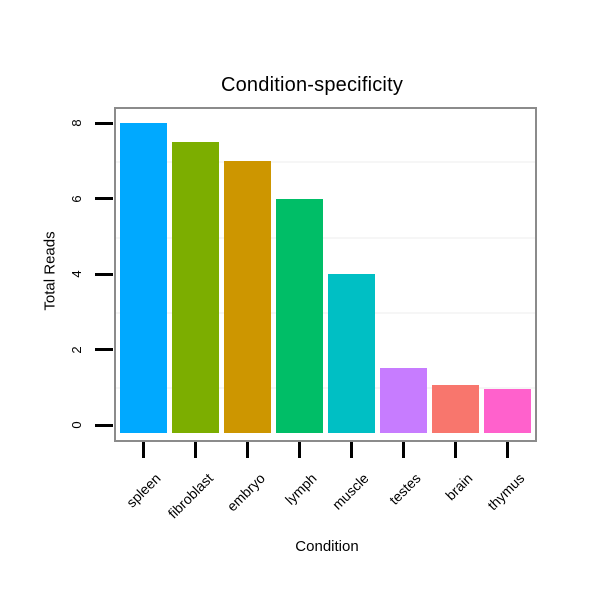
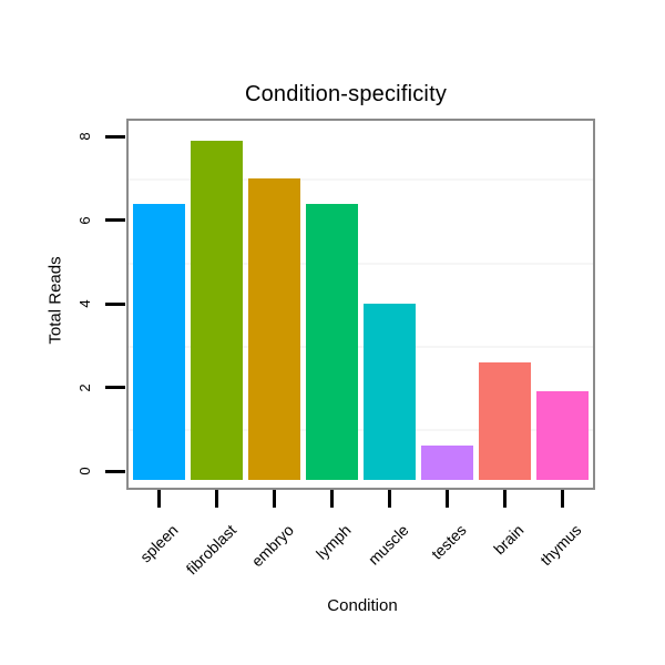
spleen: 8.0 -> 6.4
fibroblast: 7.5 -> 7.9
lymph: 6.0 -> 6.4
testes: 1.5 -> 0.6
brain: 1.1 -> 2.6
thymus: 0.9 -> 1.9
